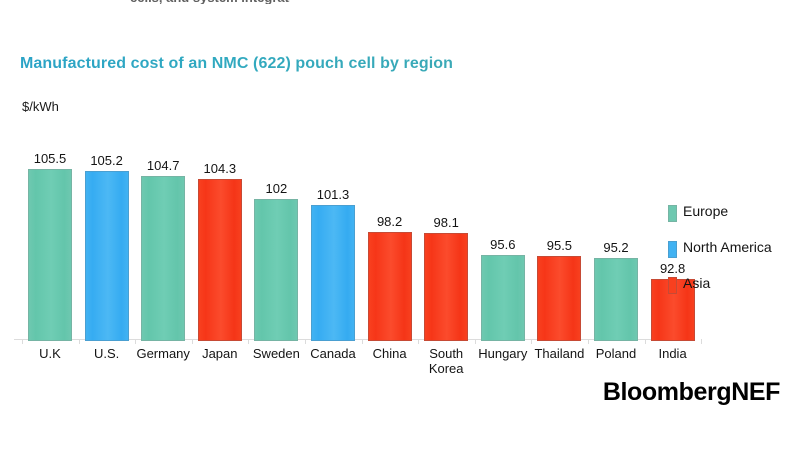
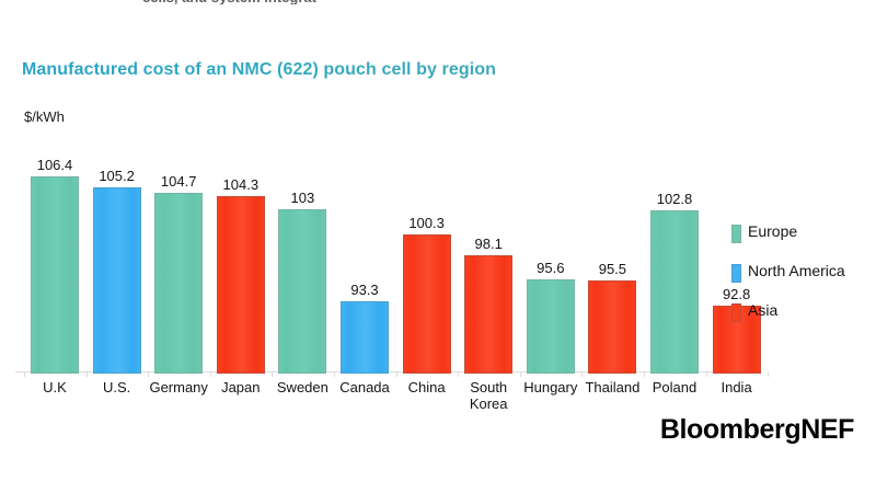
U.K: 105.5 -> 106.4
Sweden: 102 -> 103
Canada: 101.3 -> 93.3
China: 98.2 -> 100.3
Poland: 95.2 -> 102.8
